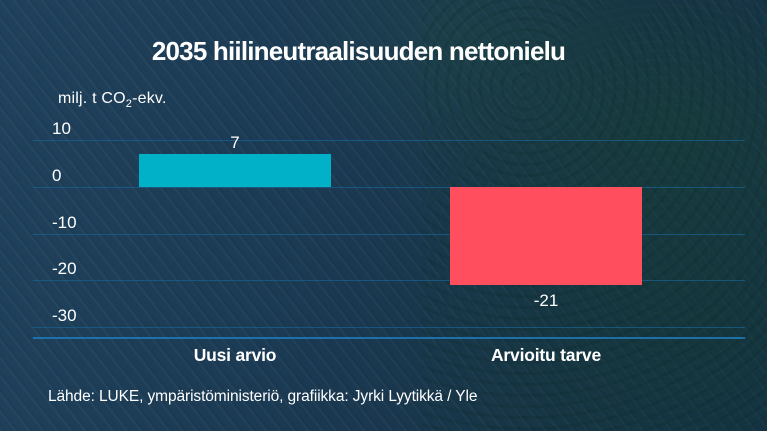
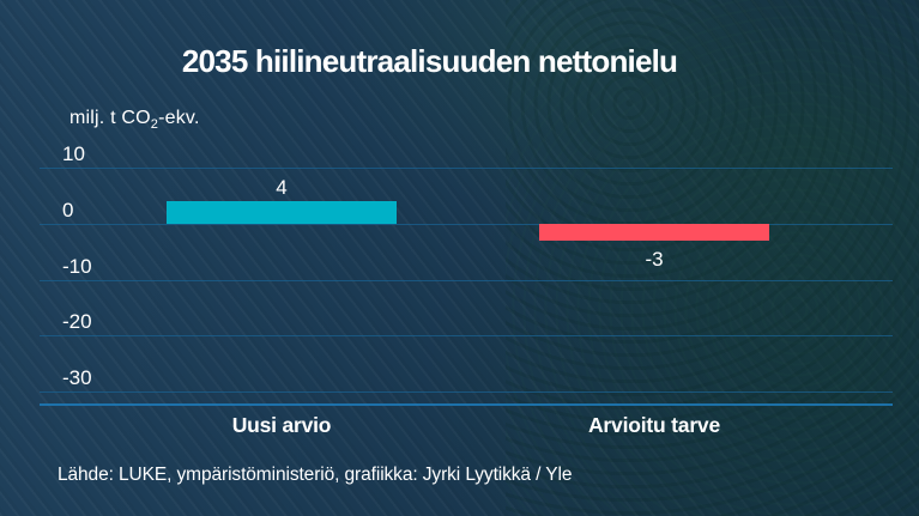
Uusi arvio: 7 -> 4
Arvioitu tarve: -21 -> -3
